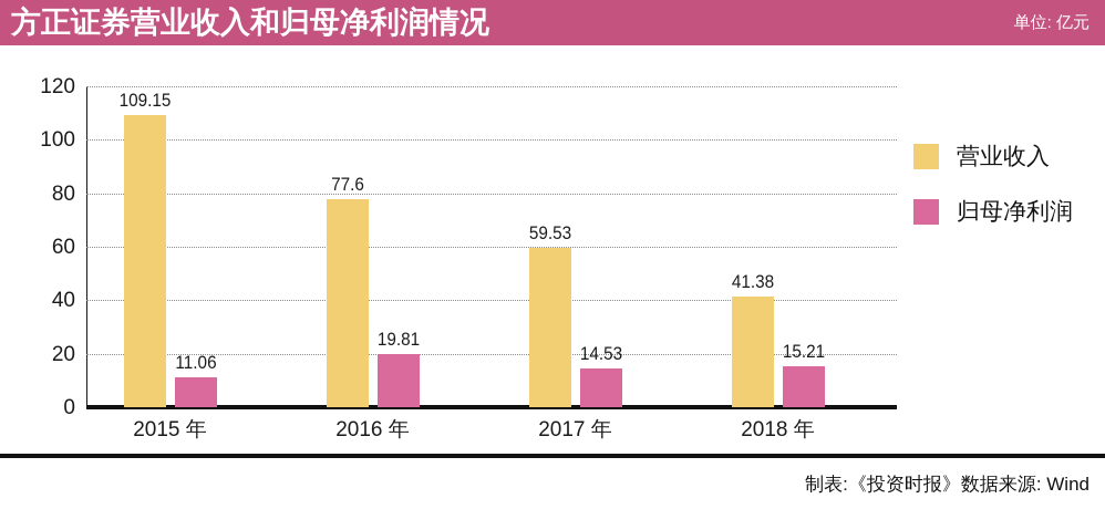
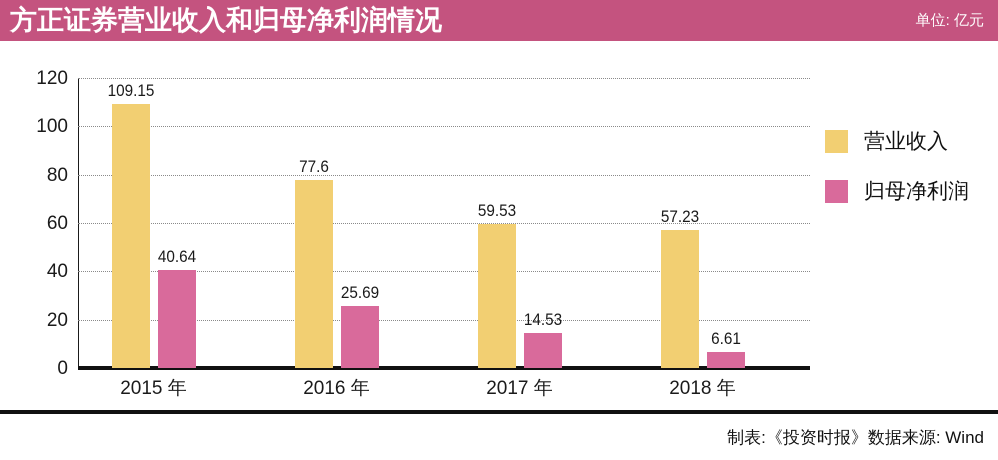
归母净利润/2015 年: 11.06 -> 40.64
归母净利润/2016 年: 19.81 -> 25.69
营业收入/2018 年: 41.38 -> 57.23
归母净利润/2018 年: 15.21 -> 6.61
